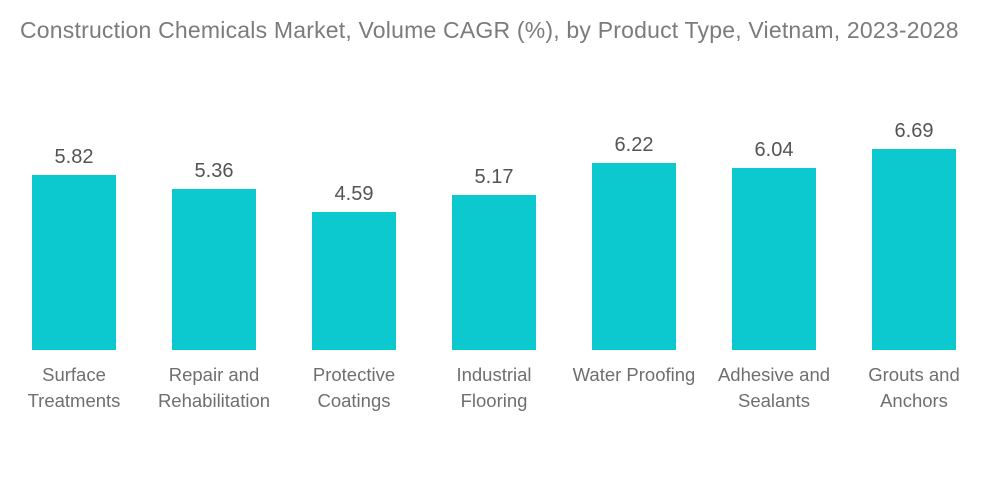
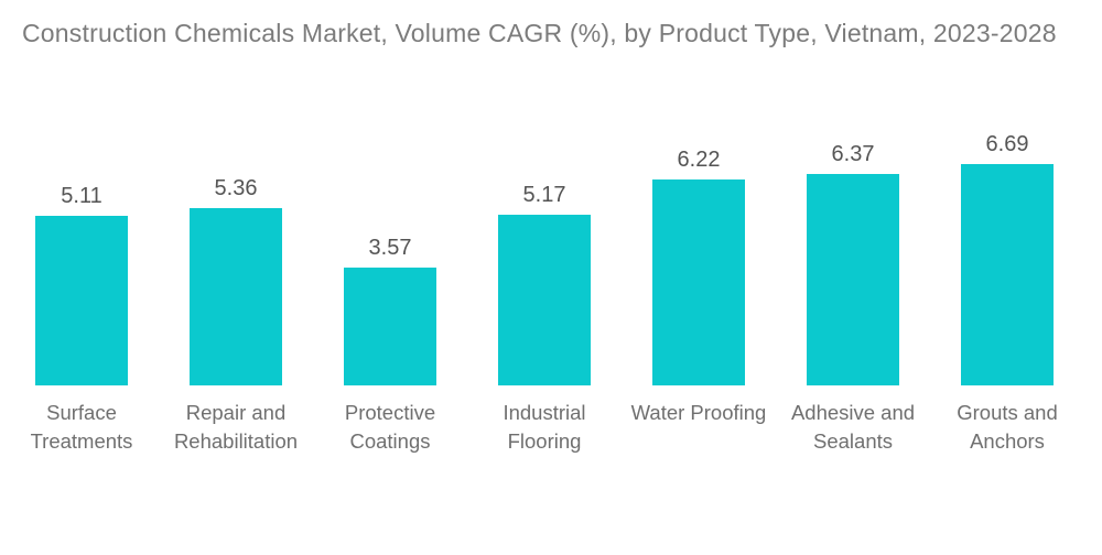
Surface Treatments: 5.82 -> 5.11
Protective Coatings: 4.59 -> 3.57
Adhesive and Sealants: 6.04 -> 6.37
